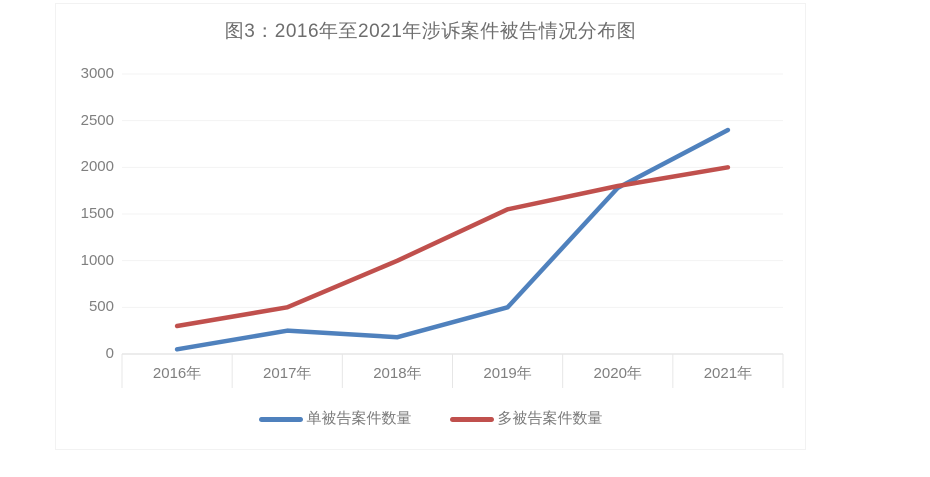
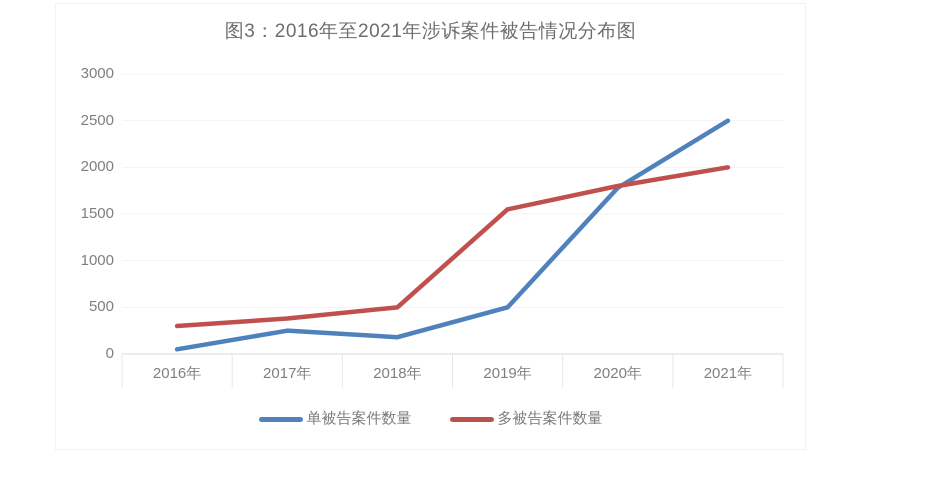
多被告案件数量/2017年: 500 -> 400
多被告案件数量/2018年: 1000 -> 500
单被告案件数量/2021年: 2400 -> 2500
